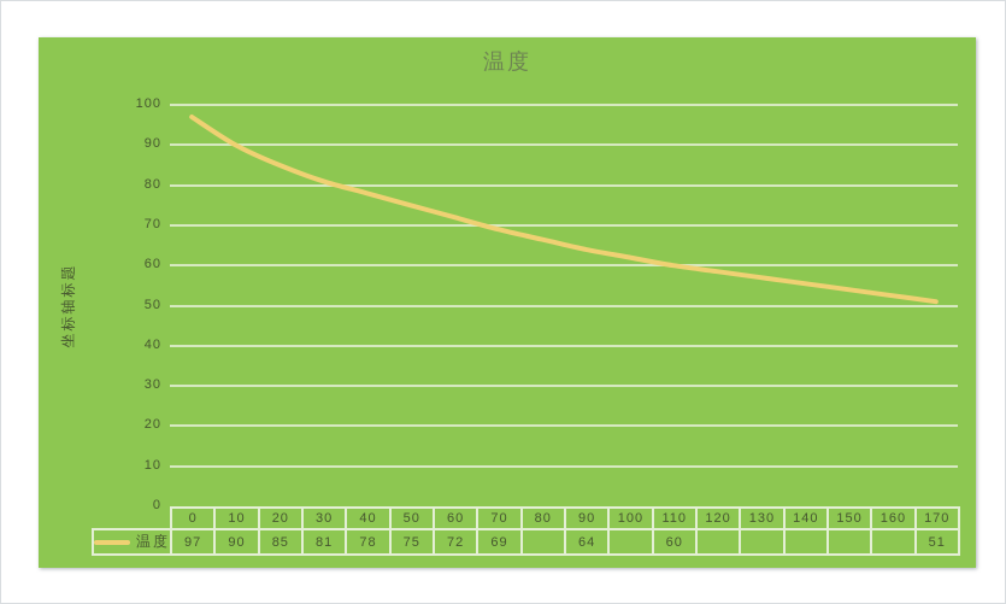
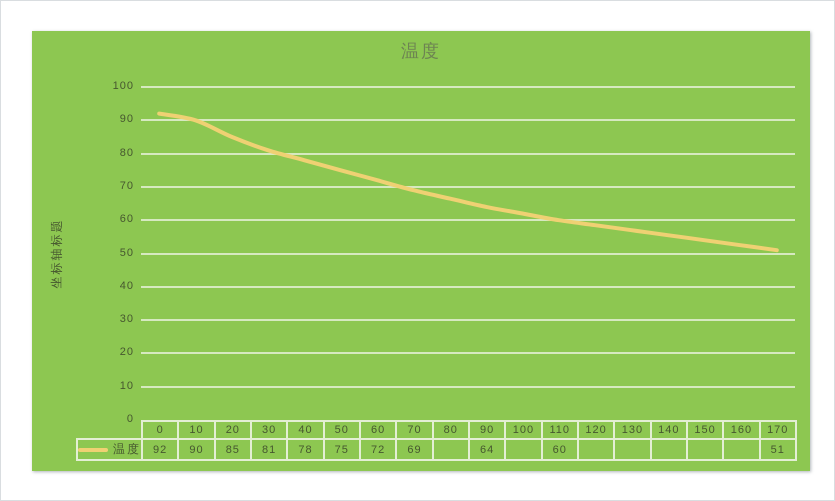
0: 97 -> 92
